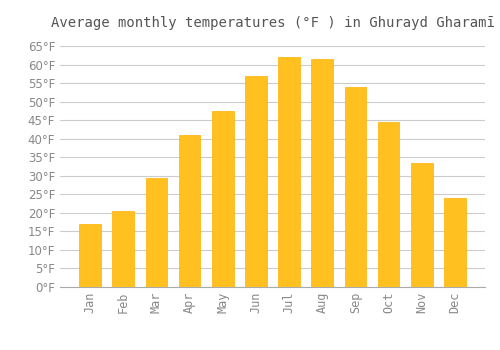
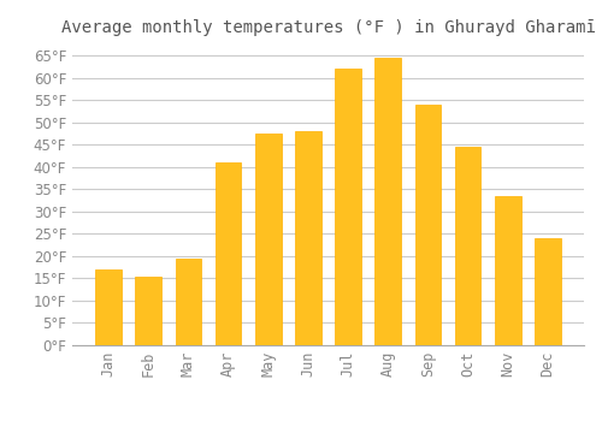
Feb: 20.5°F -> 15.5°F
Mar: 29.5°F -> 19.5°F
Jun: 57.0°F -> 48.0°F
Aug: 61.5°F -> 64.5°F
